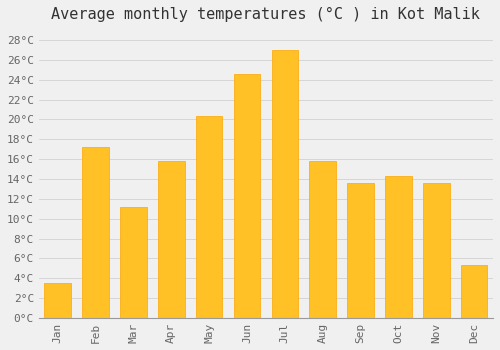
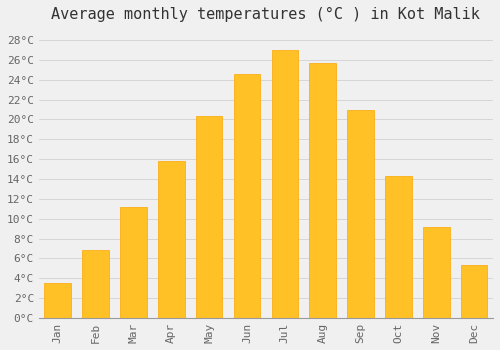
Feb: 17.2°C -> 6.8°C
Aug: 15.8°C -> 25.7°C
Sep: 13.6°C -> 20.9°C
Nov: 13.6°C -> 9.2°C
